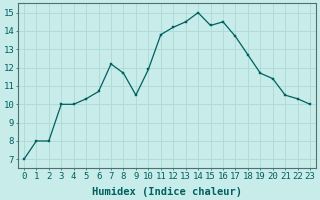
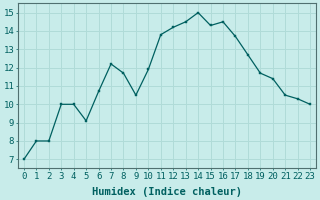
5: 10.3 -> 9.1
